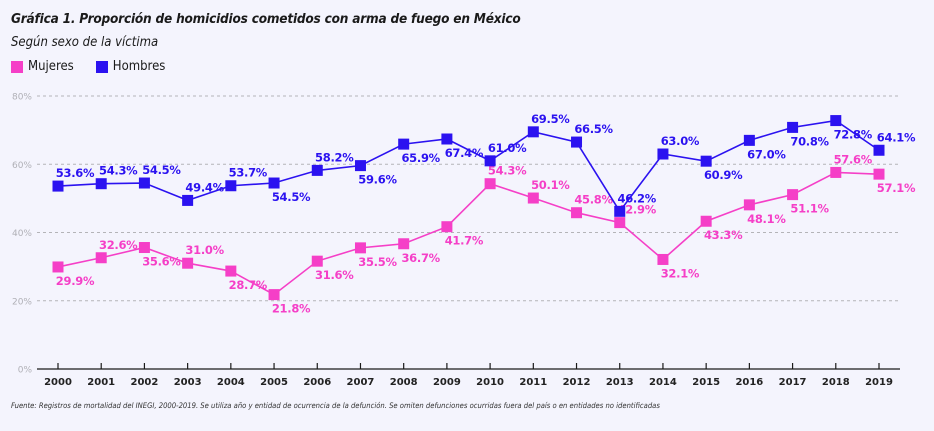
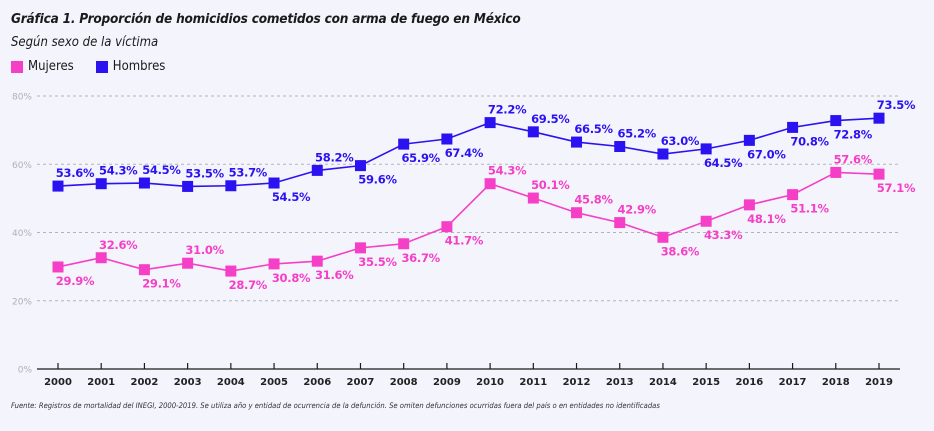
Mujeres/2002: 35.6% -> 29.1%
Hombres/2003: 49.4% -> 53.5%
Mujeres/2005: 21.8% -> 30.8%
Hombres/2010: 61.0% -> 72.2%
Hombres/2013: 46.2% -> 65.2%
Mujeres/2014: 32.1% -> 38.6%
Hombres/2015: 60.9% -> 64.5%
Hombres/2019: 64.1% -> 73.5%
